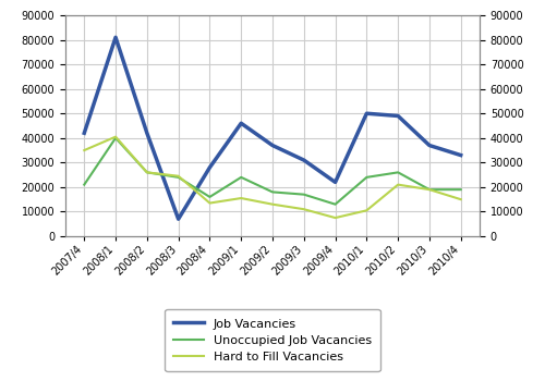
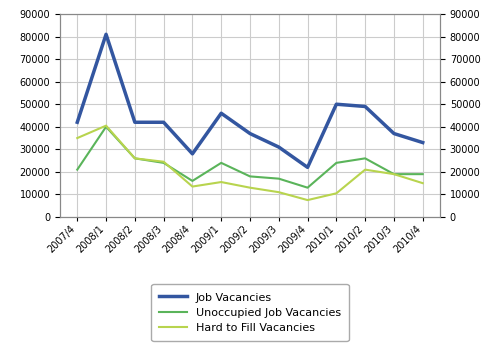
Job Vacancies/2008/3: 7000 -> 42000
